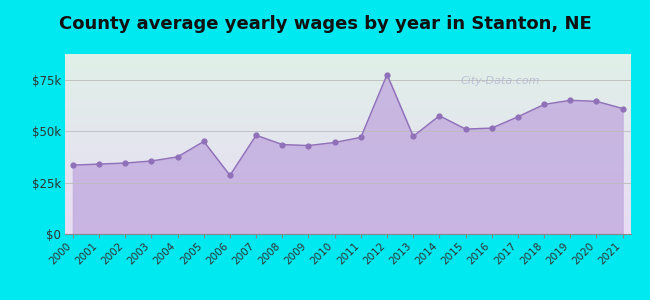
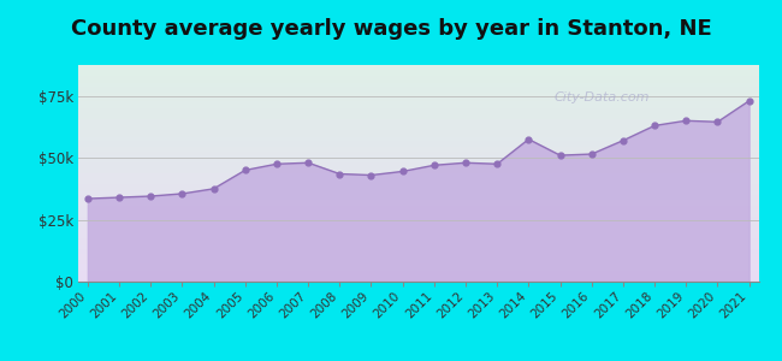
2006: $28.5k -> $47.5k
2012: $77.5k -> $48.0k
2021: $61.0k -> $73.0k
